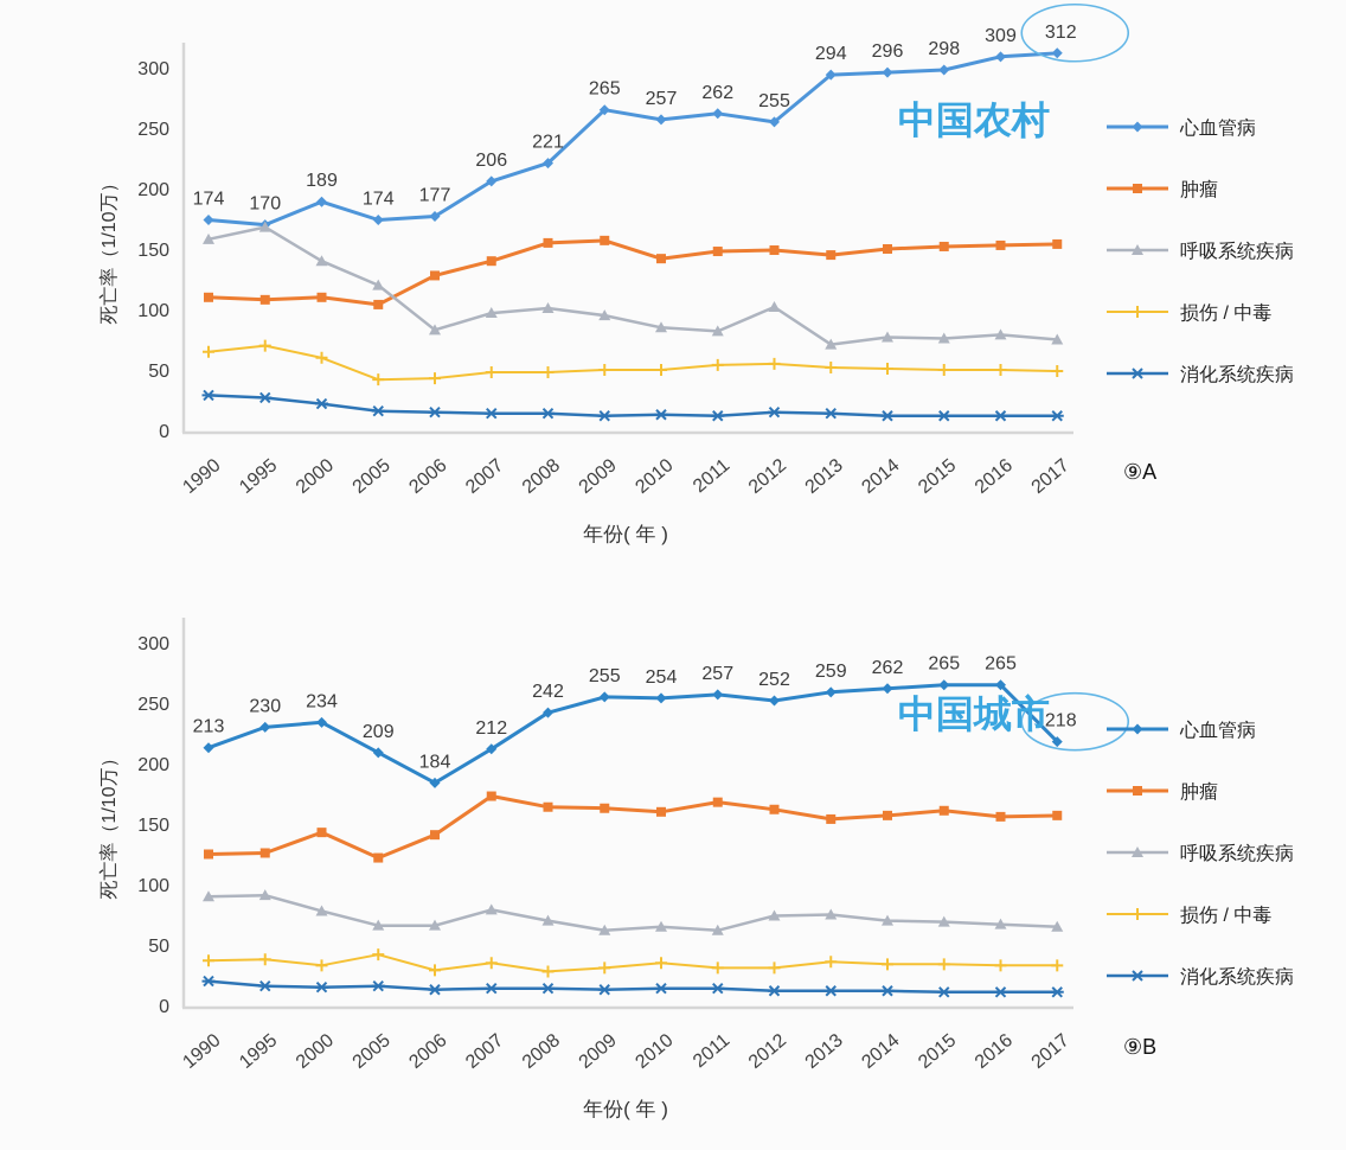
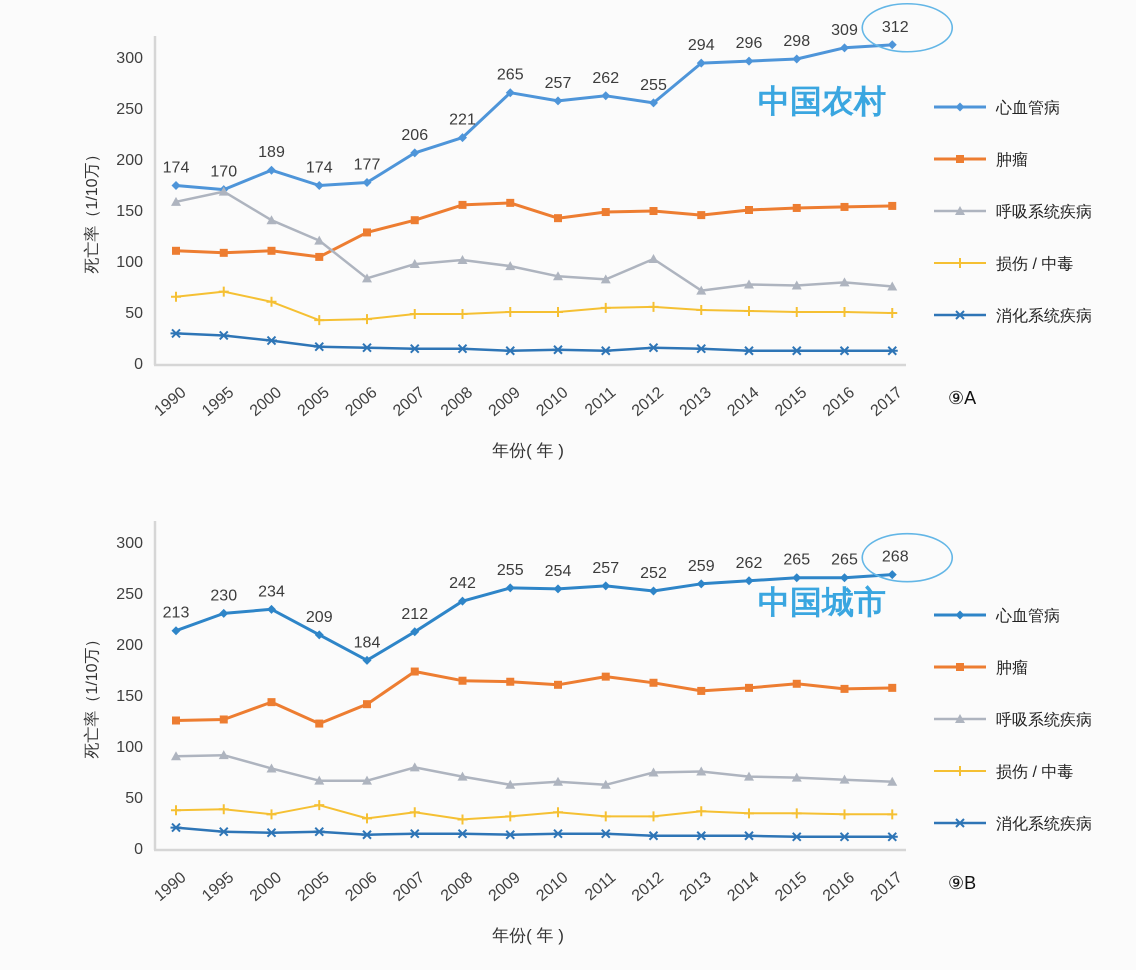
中国城市/心血管病/2017: 218 -> 268
